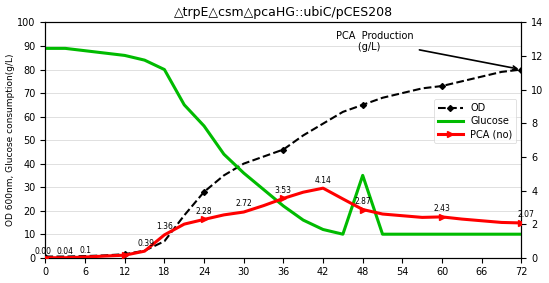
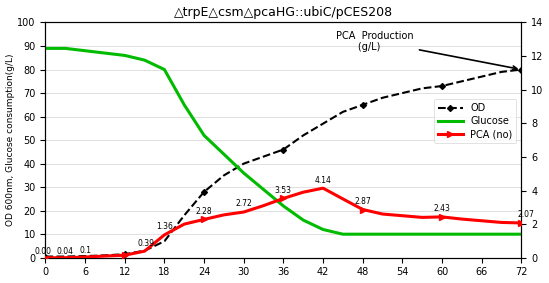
Glucose/24: 56 -> 52
Glucose/48: 35 -> 10
